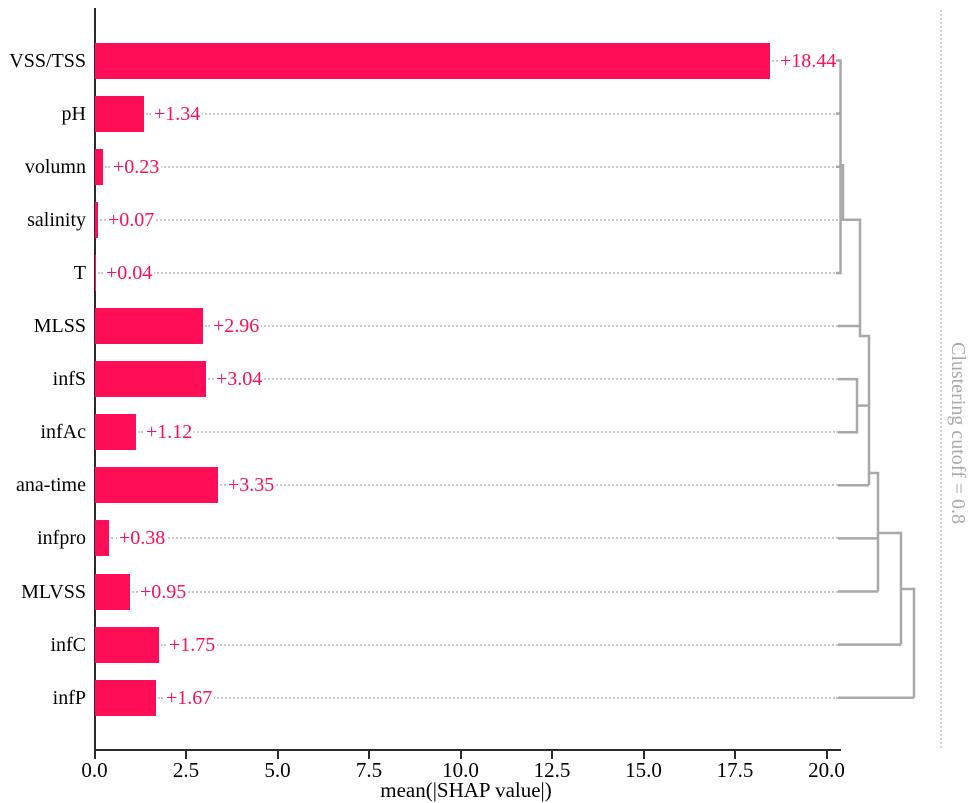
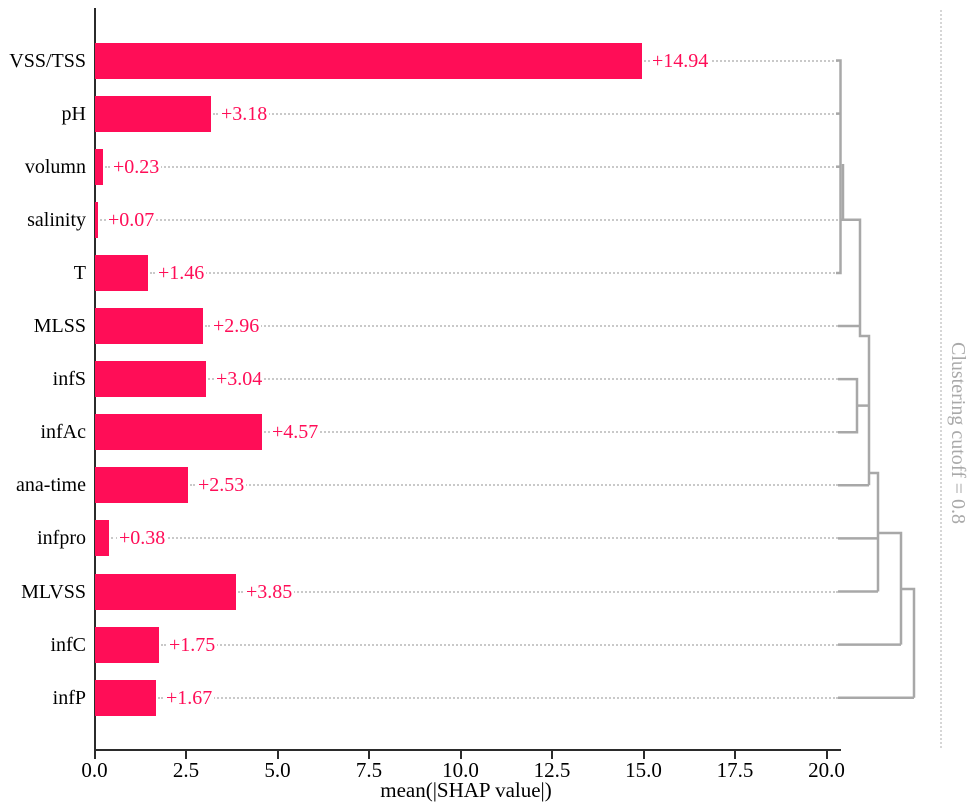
VSS/TSS: +18.44 -> +14.94
pH: +1.34 -> +3.18
T: +0.04 -> +1.46
infAc: +1.12 -> +4.57
ana-time: +3.35 -> +2.53
MLVSS: +0.95 -> +3.85
